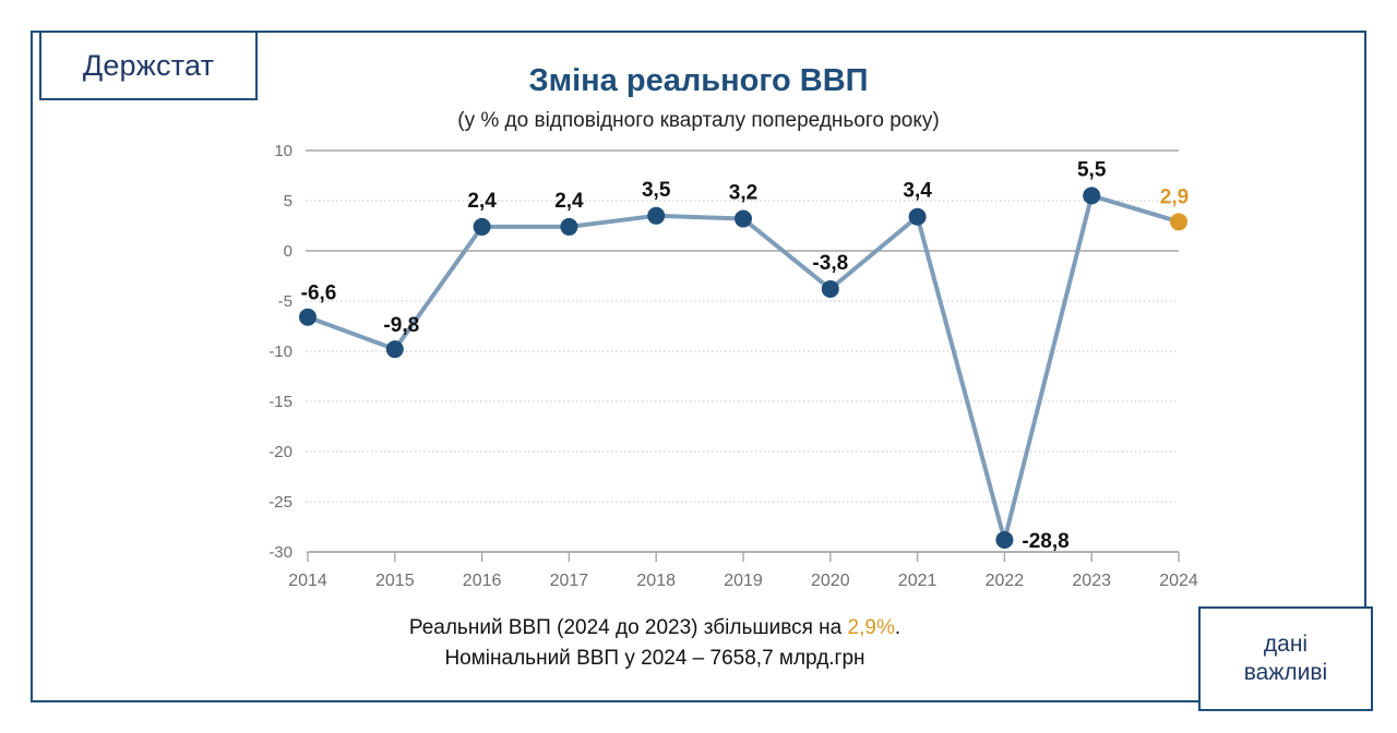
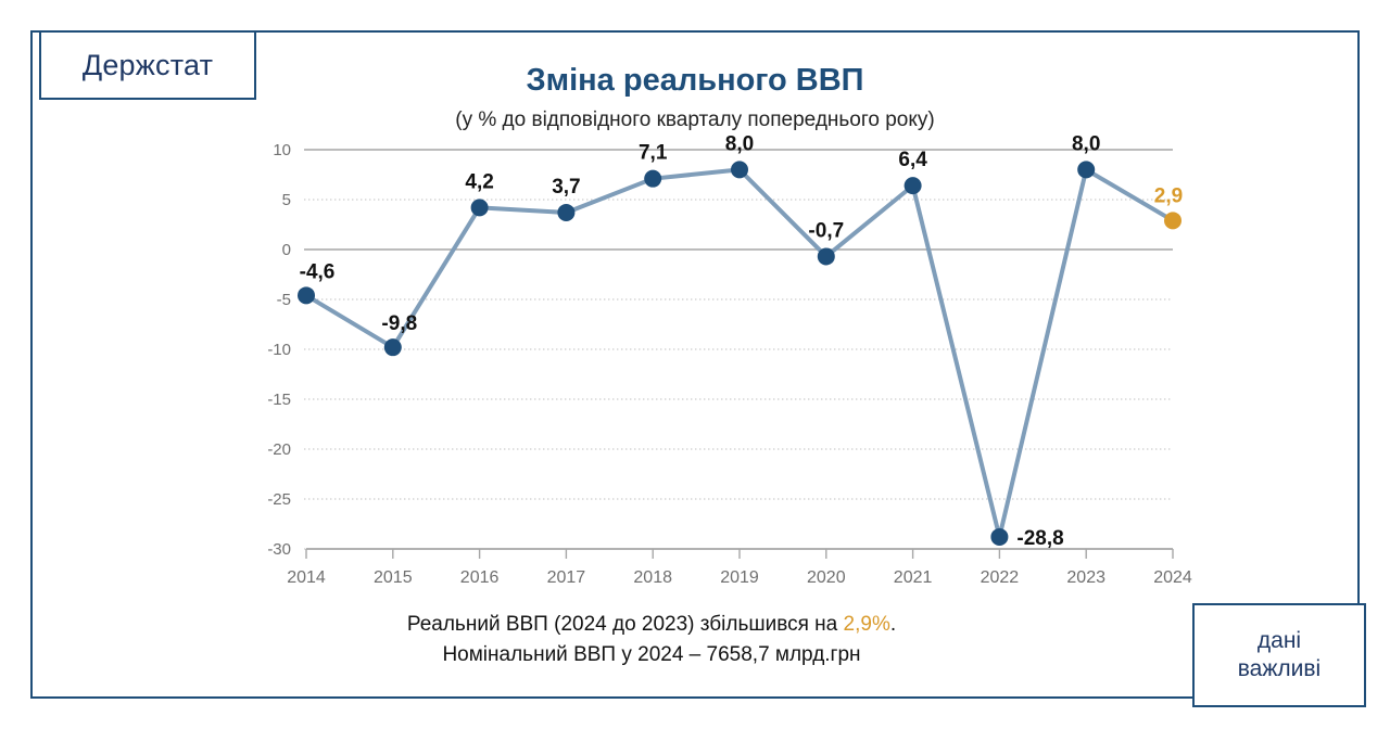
2014: -6,6 -> -4,6
2016: 2,4 -> 4,2
2017: 2,4 -> 3,7
2018: 3,5 -> 7,1
2019: 3,2 -> 8,0
2020: -3,8 -> -0,7
2021: 3,4 -> 6,4
2023: 5,5 -> 8,0
